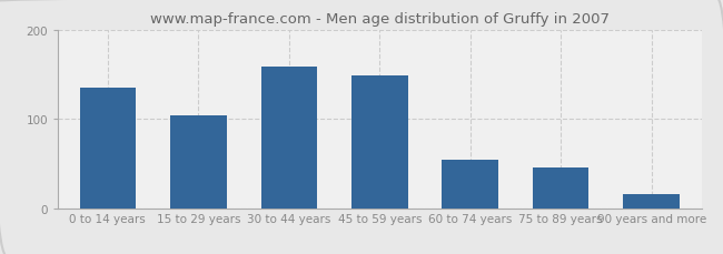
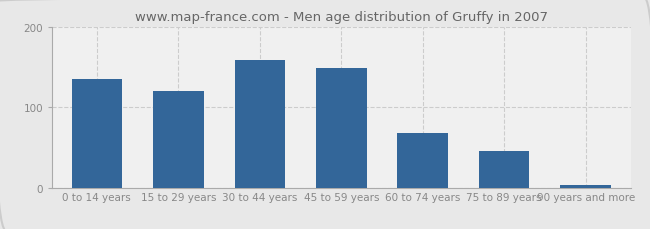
15 to 29 years: 104 -> 120
60 to 74 years: 54 -> 68
90 years and more: 16 -> 3
